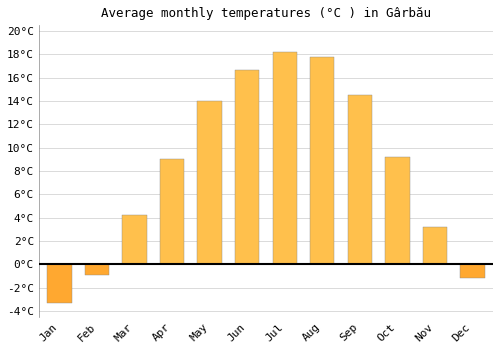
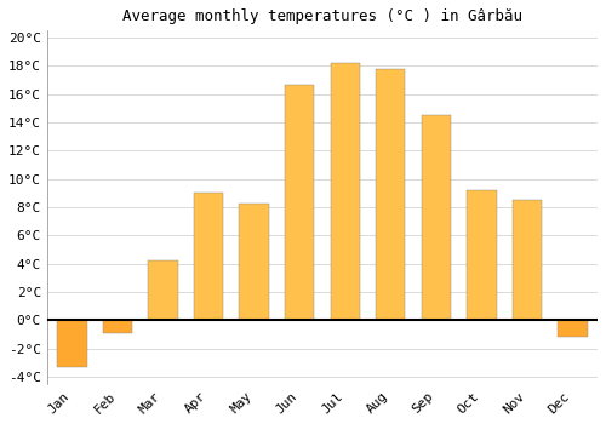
May: 14.0°C -> 8.3°C
Nov: 3.2°C -> 8.5°C
